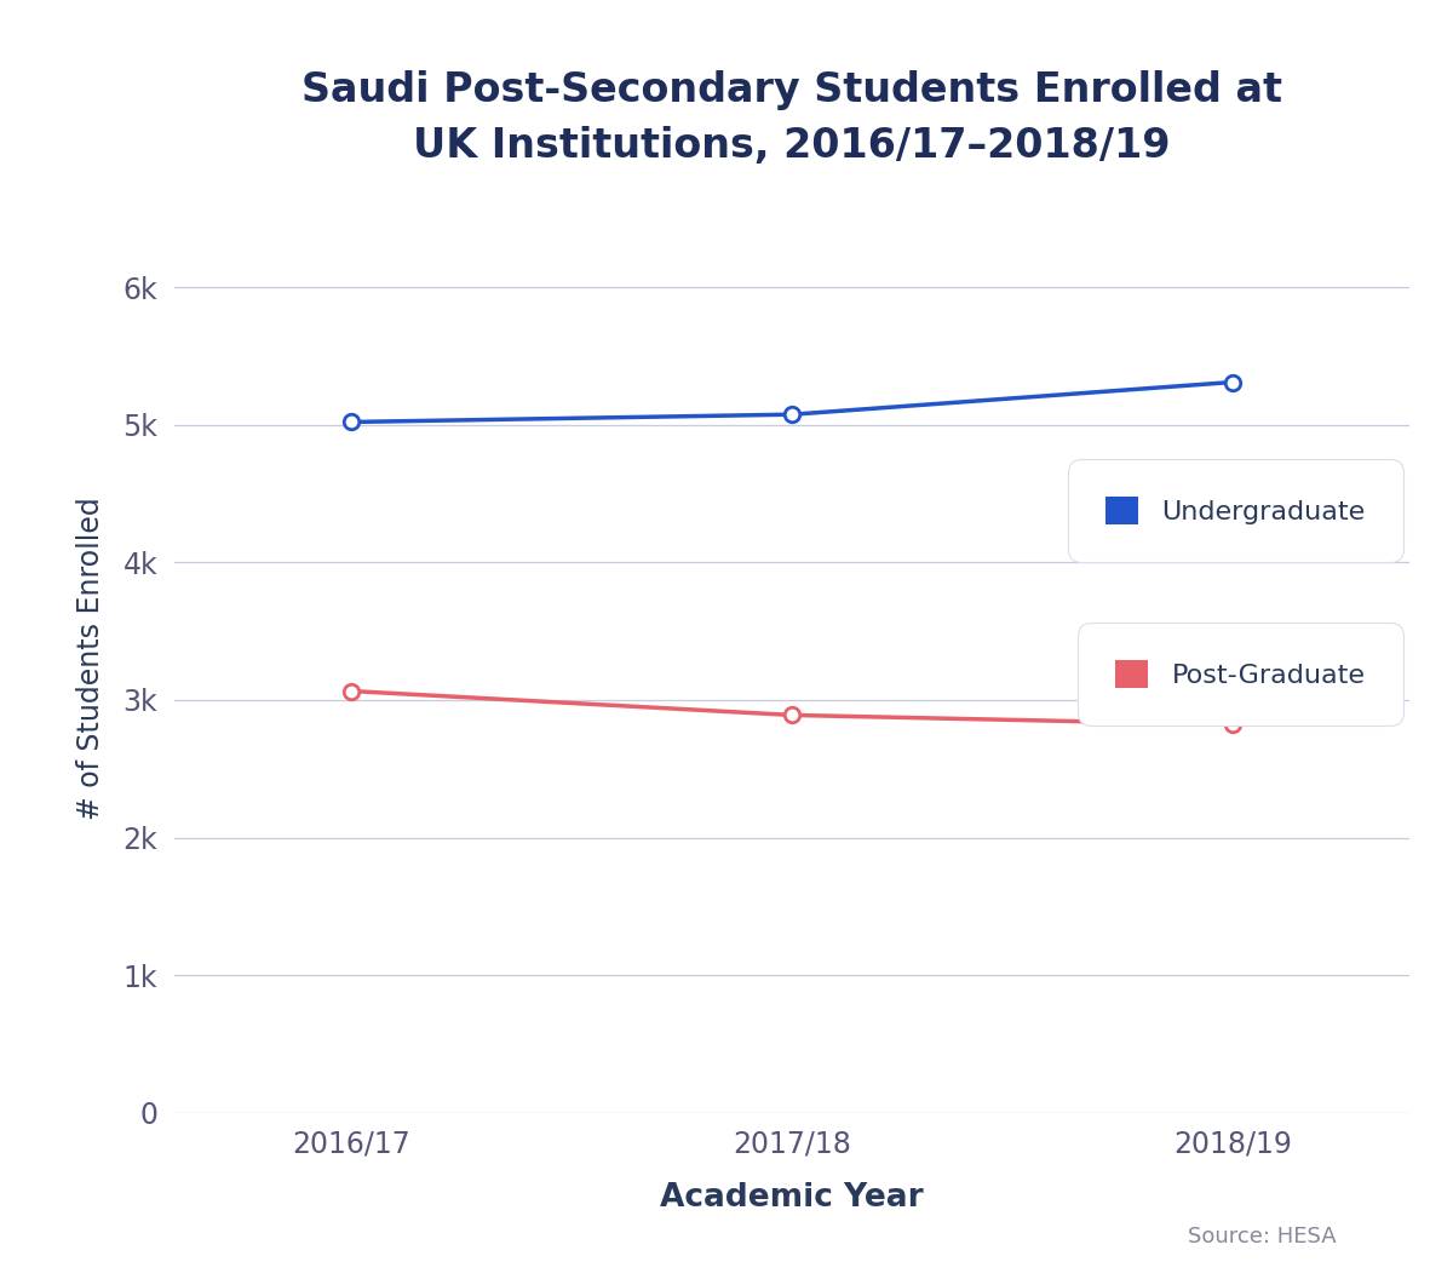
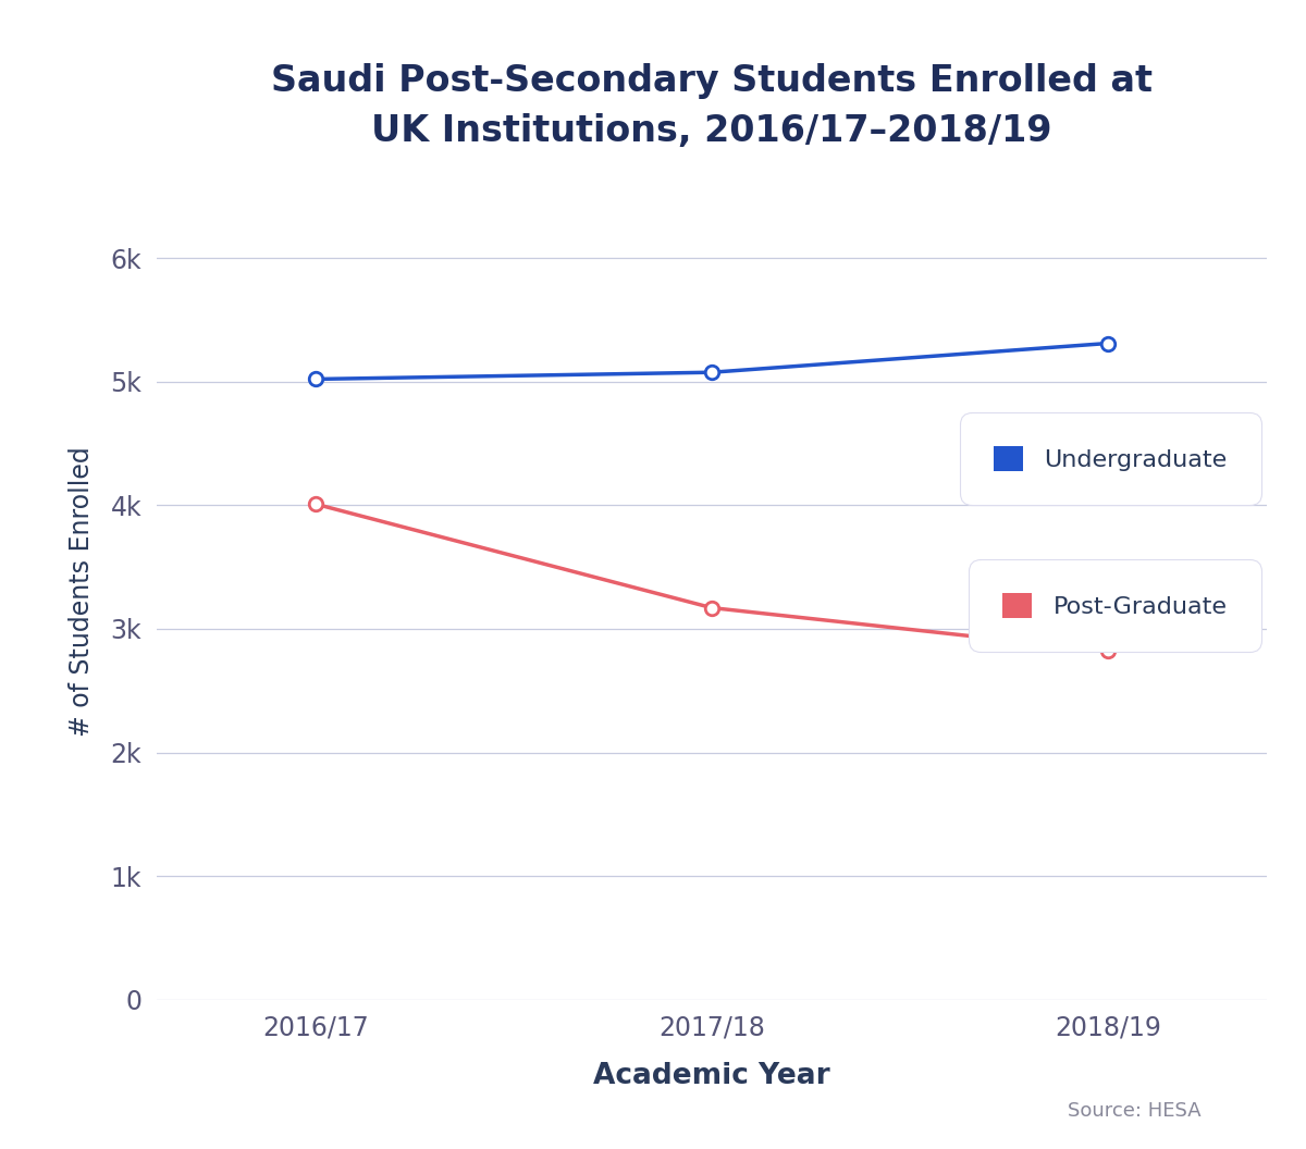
Post-Graduate/2016/17: 3.06k -> 4.01k
Post-Graduate/2017/18: 2.89k -> 3.17k
